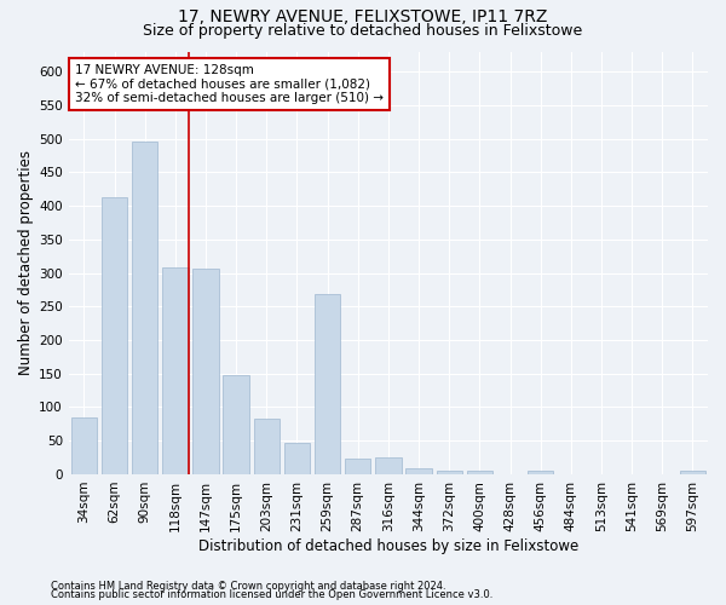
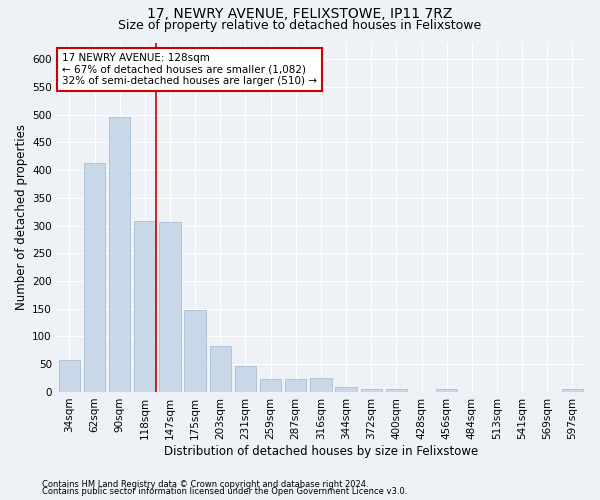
34sqm: 84 -> 57
259sqm: 268 -> 23
